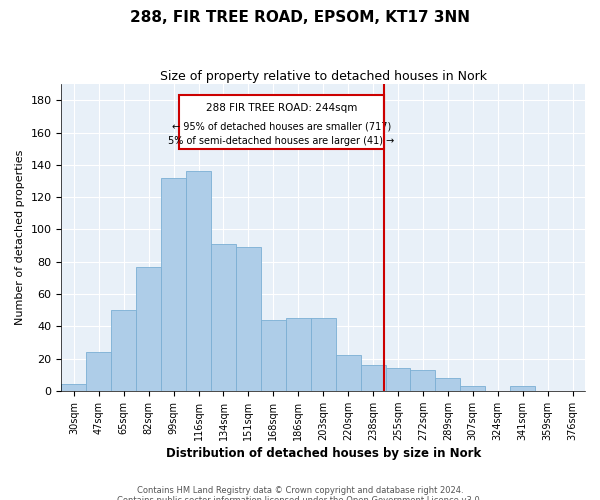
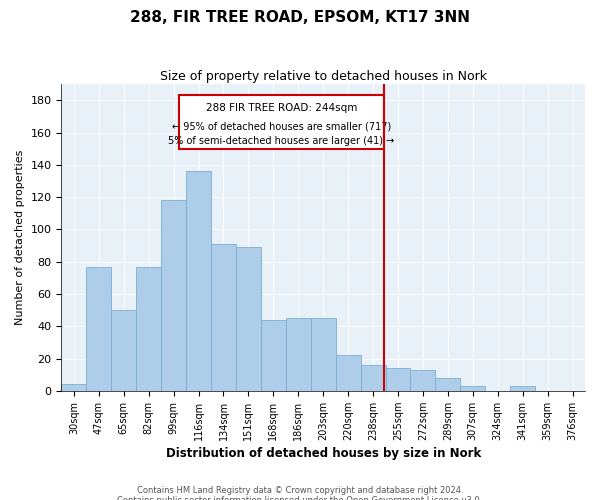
47sqm: 24 -> 77
99sqm: 132 -> 118
